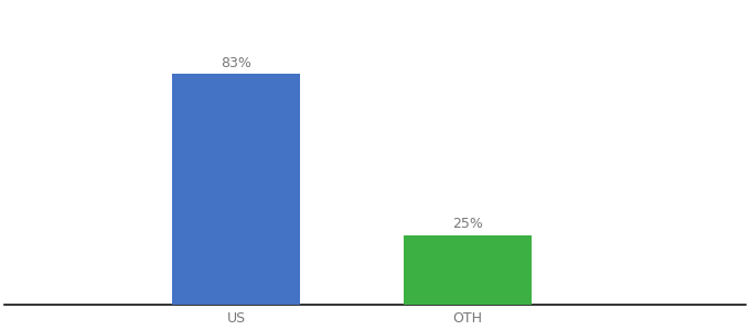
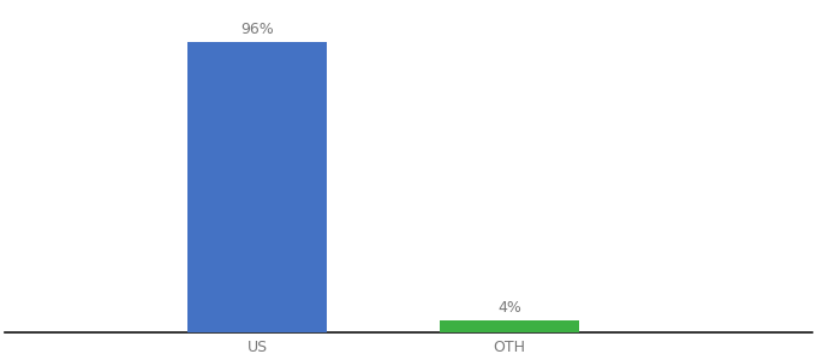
US: 83% -> 96%
OTH: 25% -> 4%
